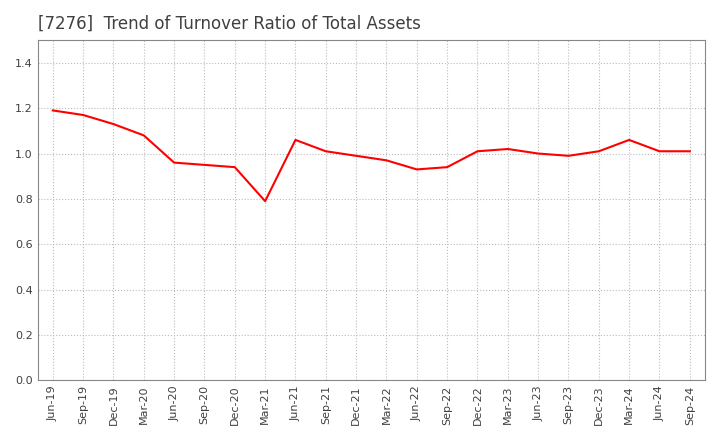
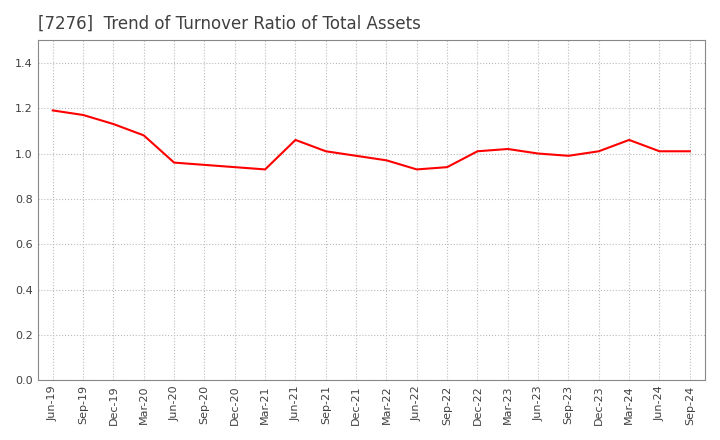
Mar-21: 0.79 -> 0.93
